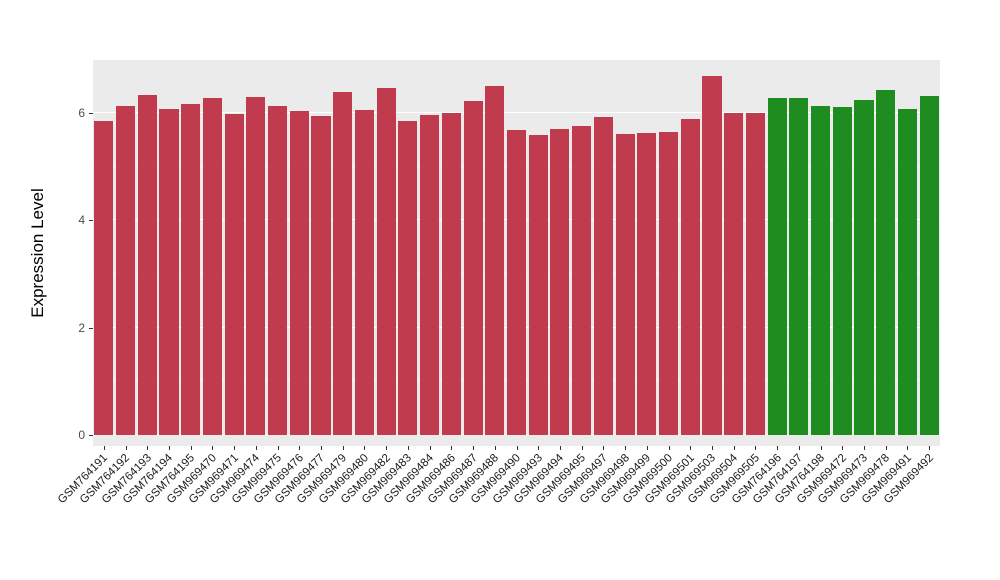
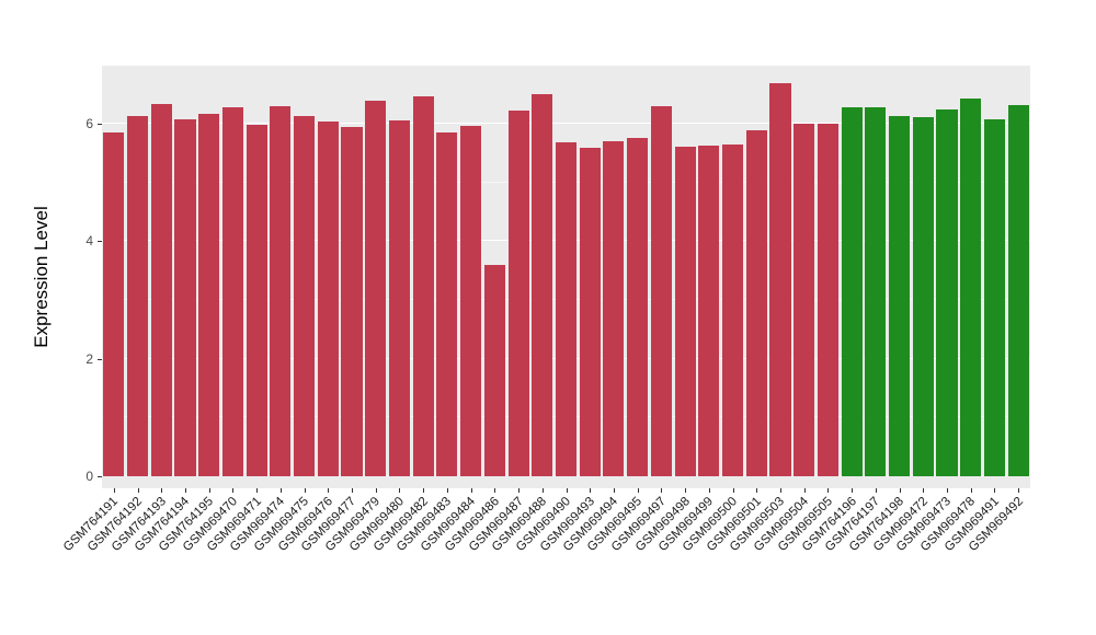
GSM969486: 6.0 -> 3.6
GSM969497: 5.9 -> 6.3
